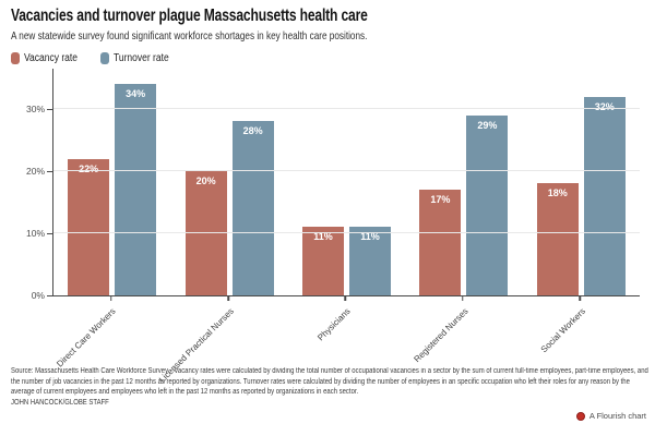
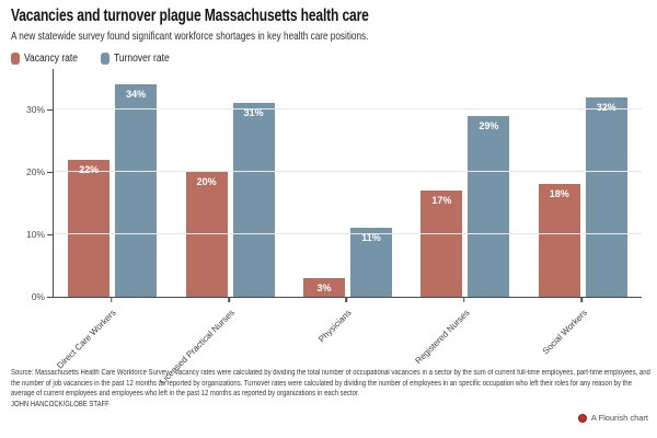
Turnover rate/Licensed Practical Nurses: 28% -> 31%
Vacancy rate/Physicians: 11% -> 3%
